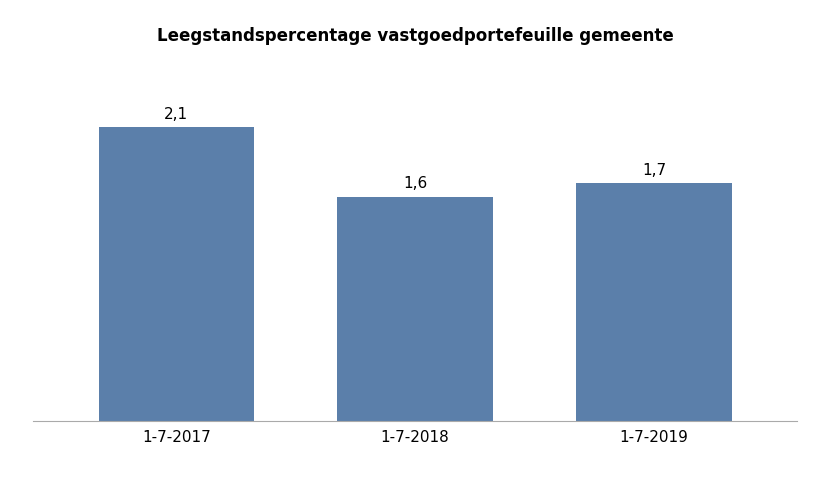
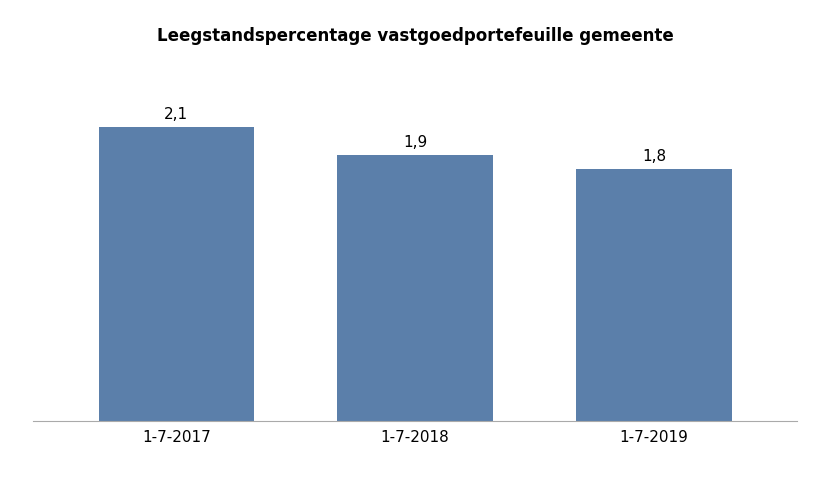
1-7-2018: 1,6 -> 1,9
1-7-2019: 1,7 -> 1,8
